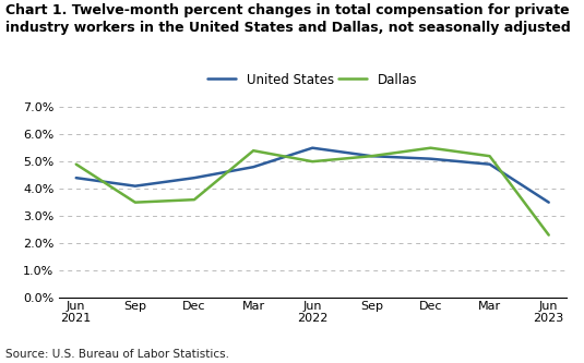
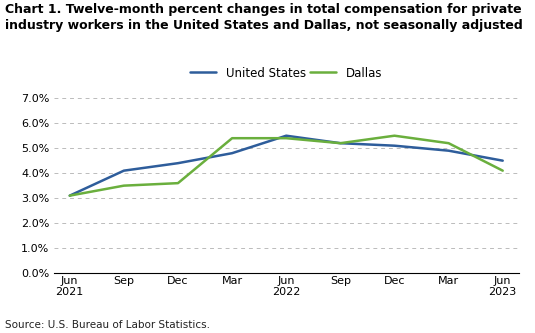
United States/Jun 2021: 4.4% -> 3.1%
Dallas/Jun 2021: 4.9% -> 3.1%
Dallas/Jun 2022: 5.0% -> 5.4%
United States/Jun 2023: 3.5% -> 4.5%
Dallas/Jun 2023: 2.3% -> 4.1%
